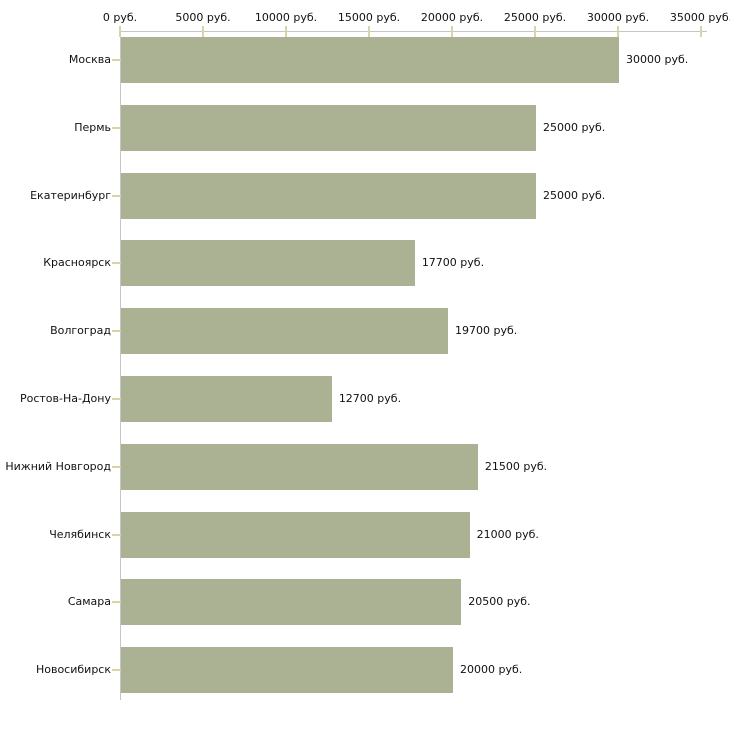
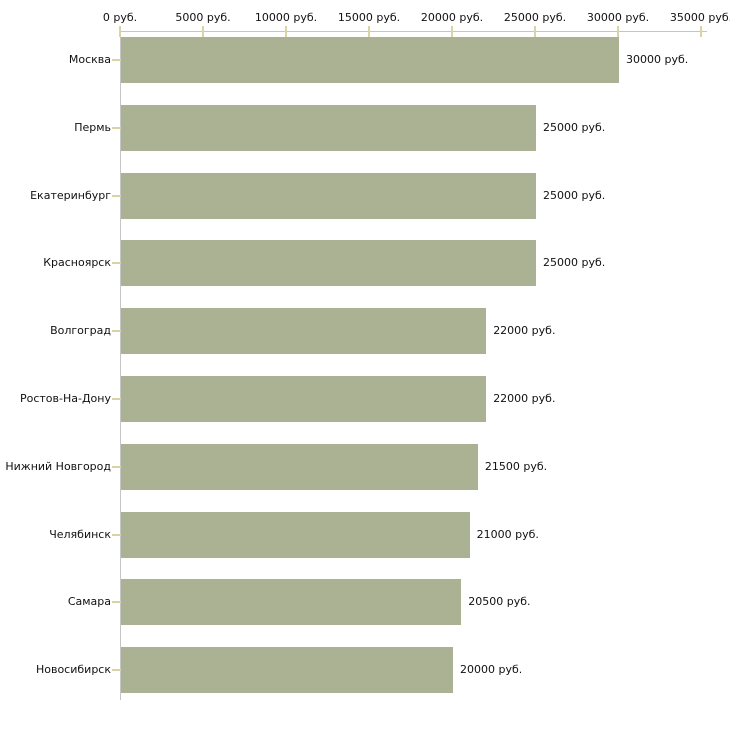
Красноярск: 17700 -> 25000
Волгоград: 19700 -> 22000
Ростов-На-Дону: 12700 -> 22000
